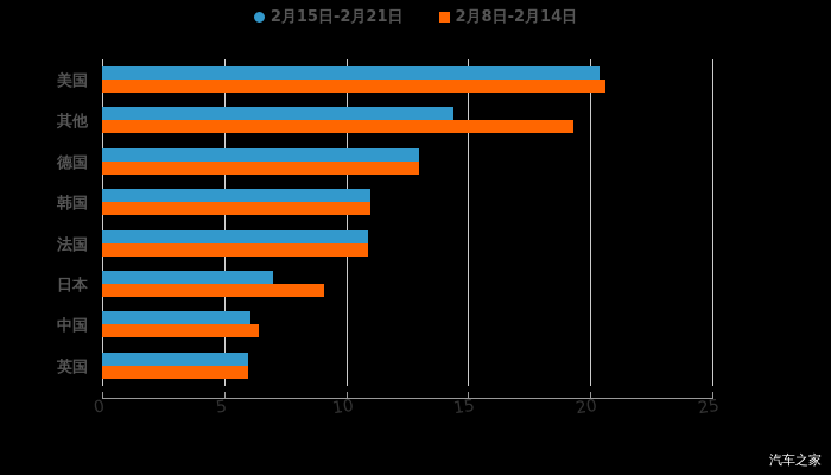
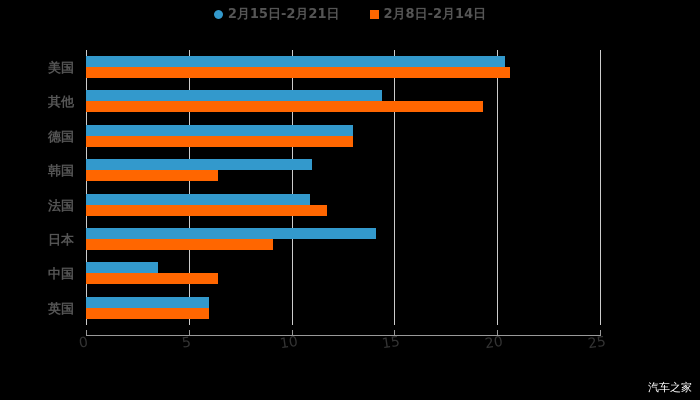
2月8日-2月14日/韩国: 11.0 -> 6.4
2月8日-2月14日/法国: 10.9 -> 11.7
2月15日-2月21日/日本: 7.0 -> 14.1
2月15日-2月21日/中国: 6.1 -> 3.5
